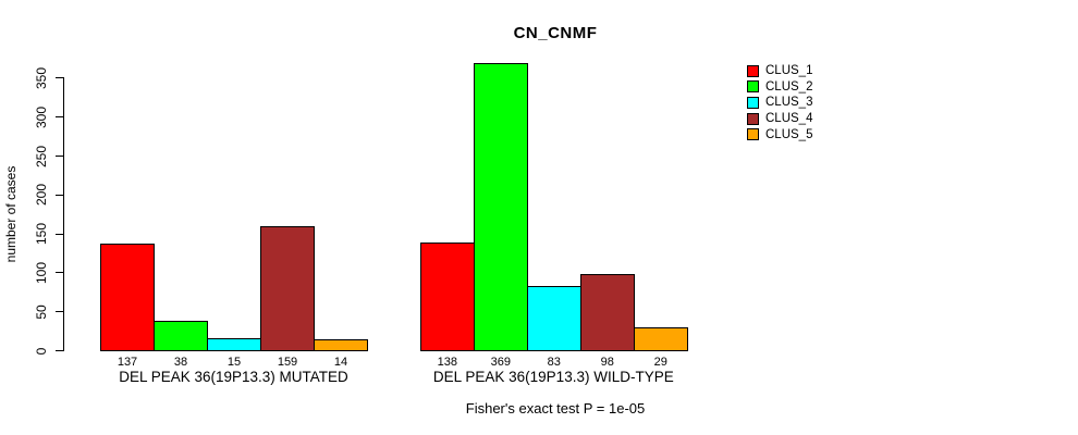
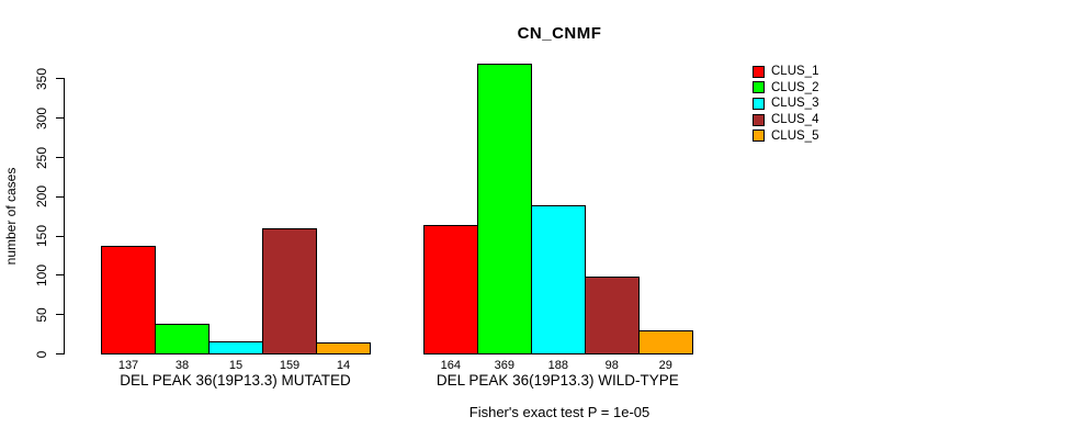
CLUS_1/DEL PEAK 36(19P13.3) WILD-TYPE: 138 -> 164
CLUS_3/DEL PEAK 36(19P13.3) WILD-TYPE: 83 -> 188
